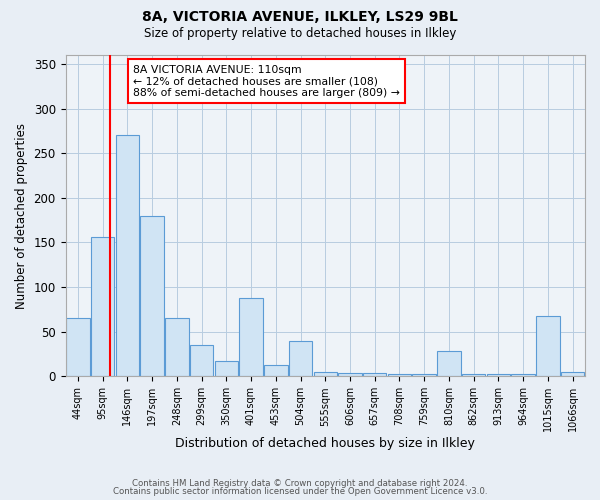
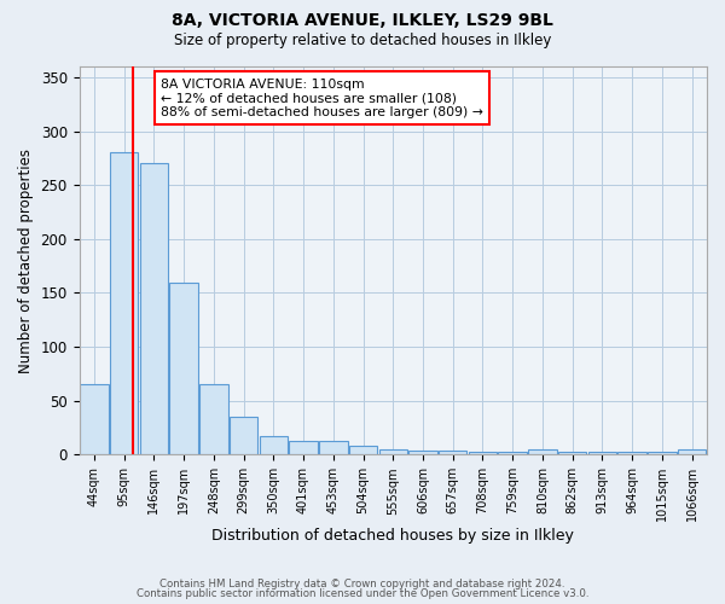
95sqm: 156 -> 280
197sqm: 180 -> 160
401sqm: 88 -> 13
504sqm: 40 -> 8
810sqm: 28 -> 5
1015sqm: 68 -> 3
